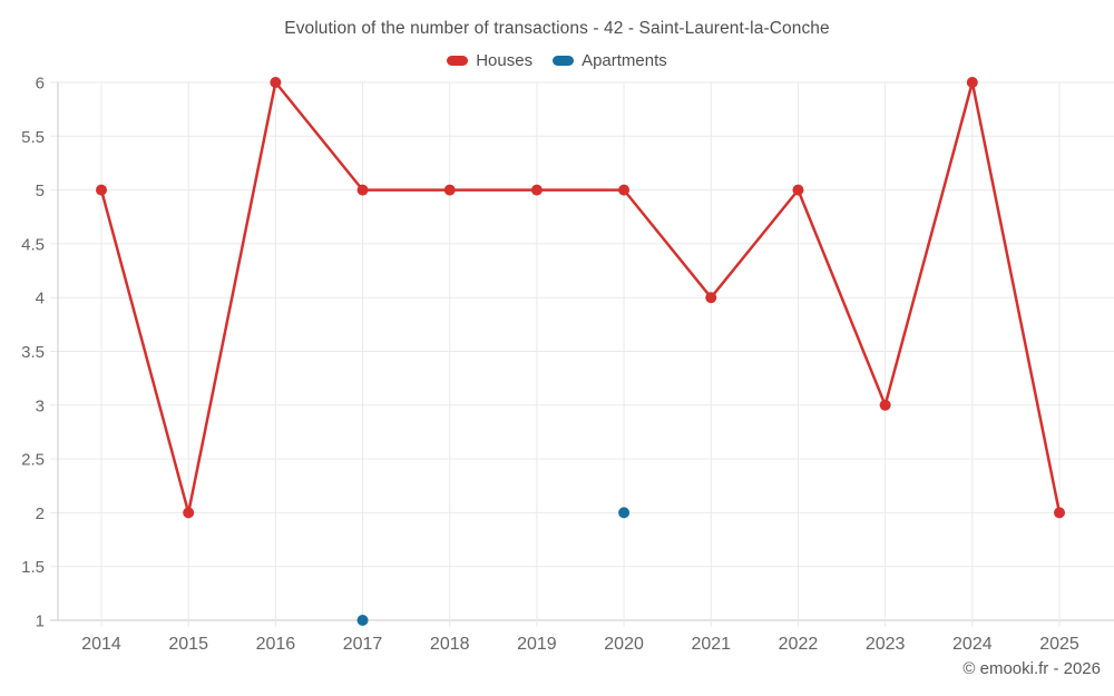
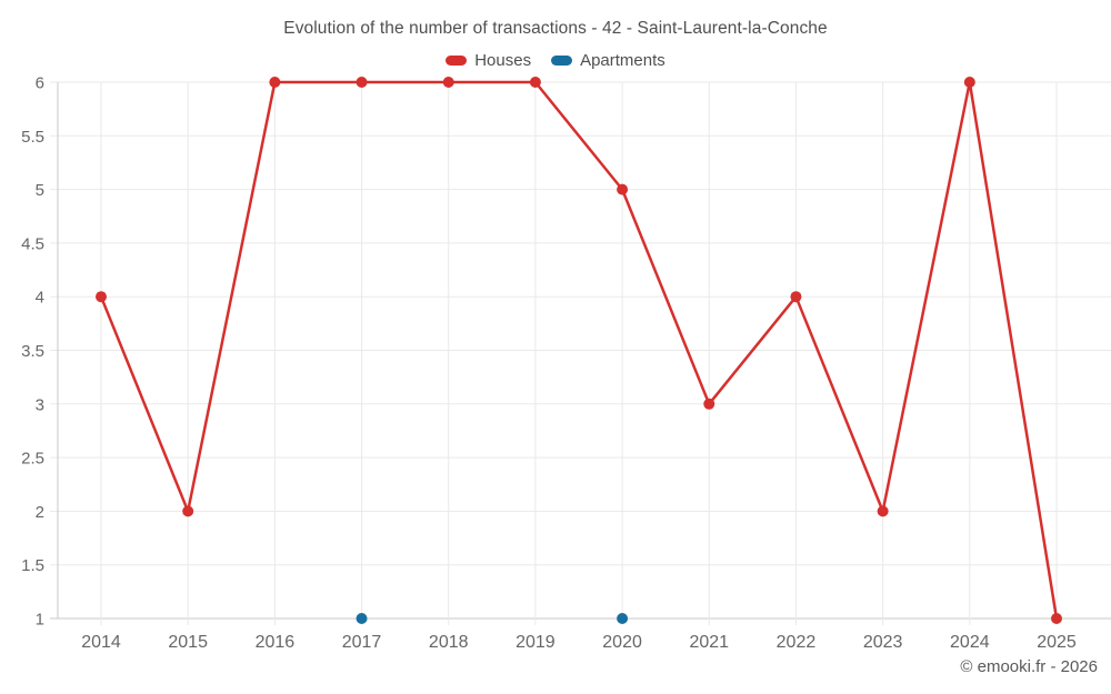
Houses/2014: 5 -> 4
Houses/2017: 5 -> 6
Houses/2018: 5 -> 6
Houses/2019: 5 -> 6
Apartments/2020: 2 -> 1
Houses/2021: 4 -> 3
Houses/2022: 5 -> 4
Houses/2023: 3 -> 2
Houses/2025: 2 -> 1
